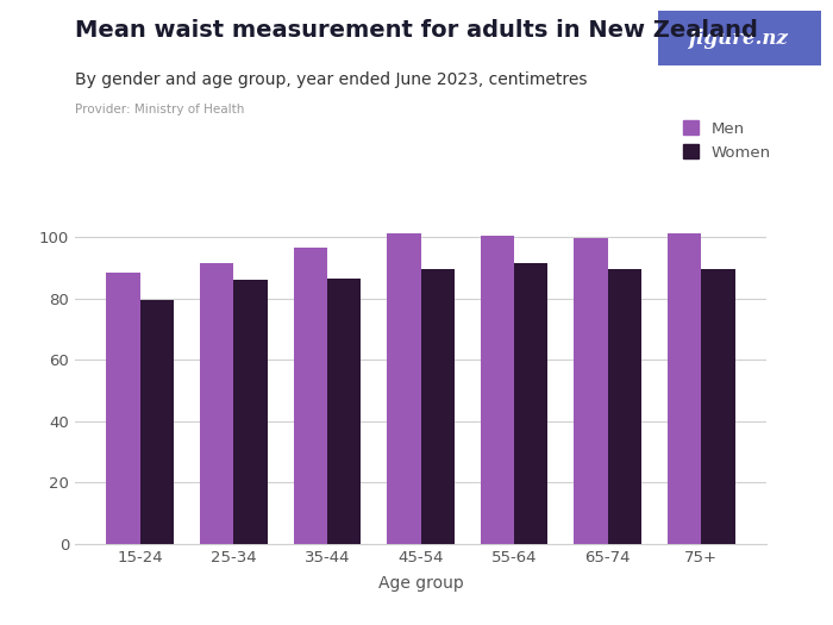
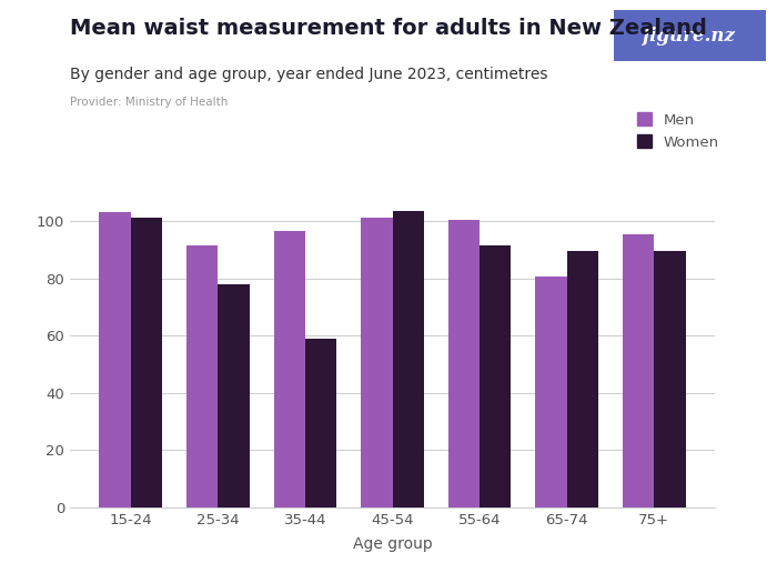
Men/15-24: 88.5 -> 103.0
Women/15-24: 79.5 -> 101.0
Women/25-34: 86.0 -> 78.0
Women/35-44: 86.5 -> 59.0
Women/45-54: 89.5 -> 103.5
Men/65-74: 99.5 -> 80.5
Men/75+: 101.0 -> 95.5
